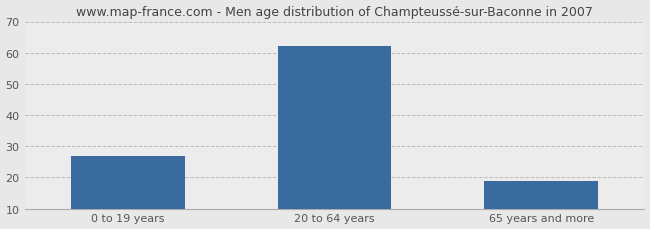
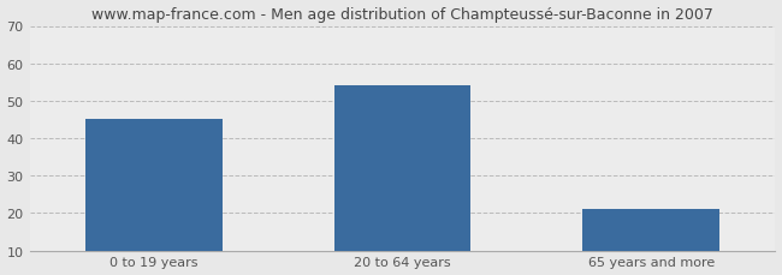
0 to 19 years: 27 -> 45
20 to 64 years: 62 -> 54
65 years and more: 19 -> 21
